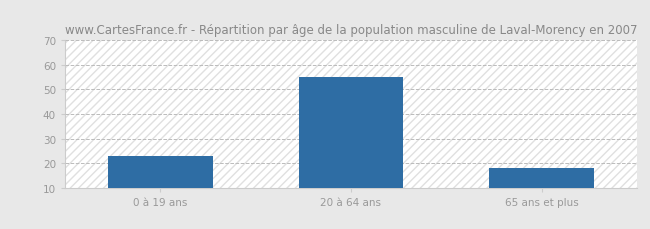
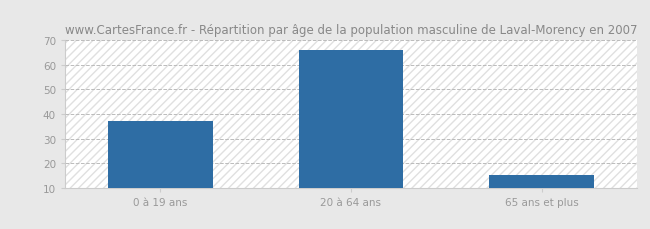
0 à 19 ans: 23 -> 37
20 à 64 ans: 55 -> 66
65 ans et plus: 18 -> 15
